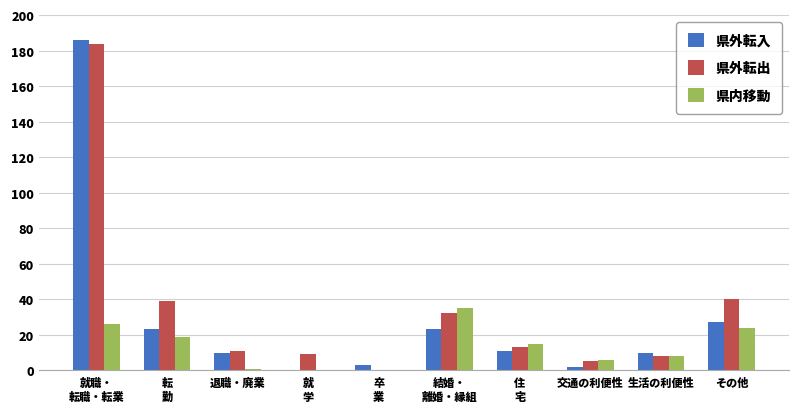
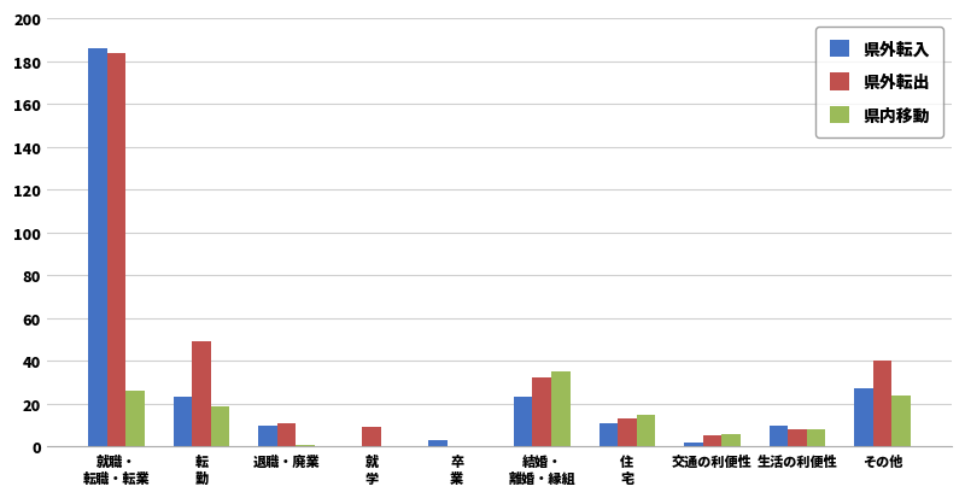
県外転出/転 勤: 39 -> 49
